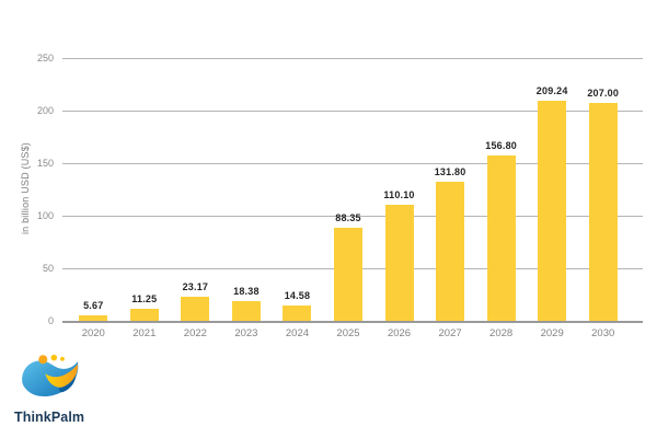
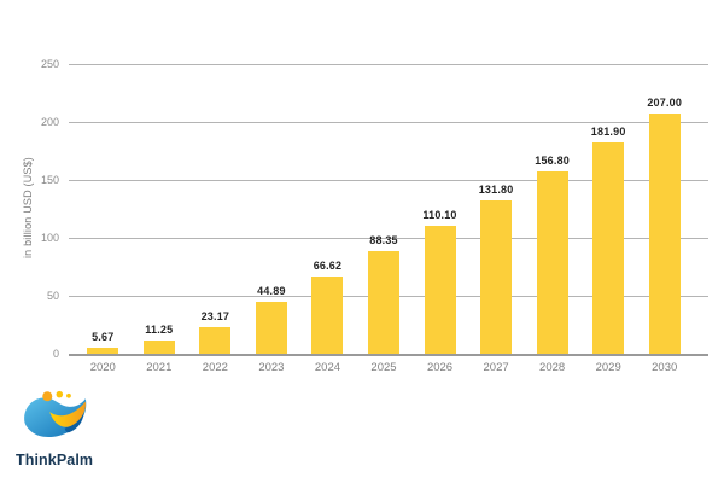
2023: 18.38 -> 44.89
2024: 14.58 -> 66.62
2029: 209.24 -> 181.90
